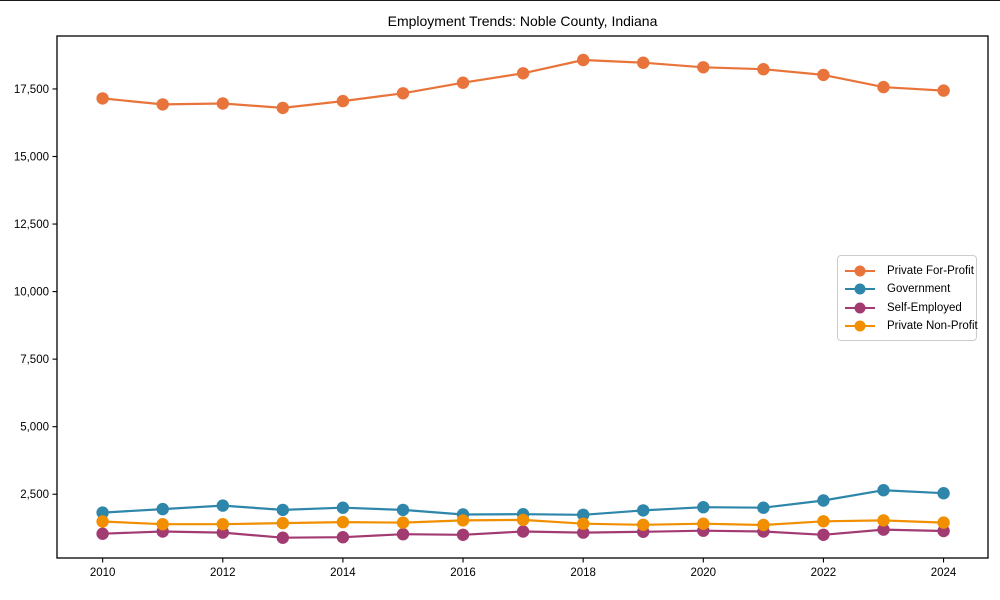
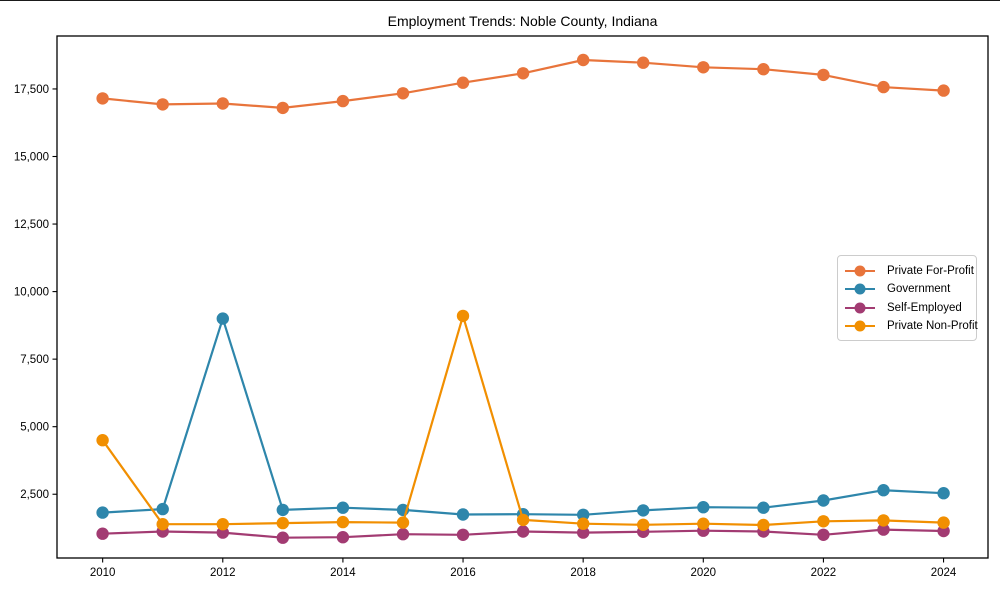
Private Non-Profit/2010: 1500 -> 4500
Government/2012: 2100 -> 9000
Private Non-Profit/2016: 1500 -> 9100
